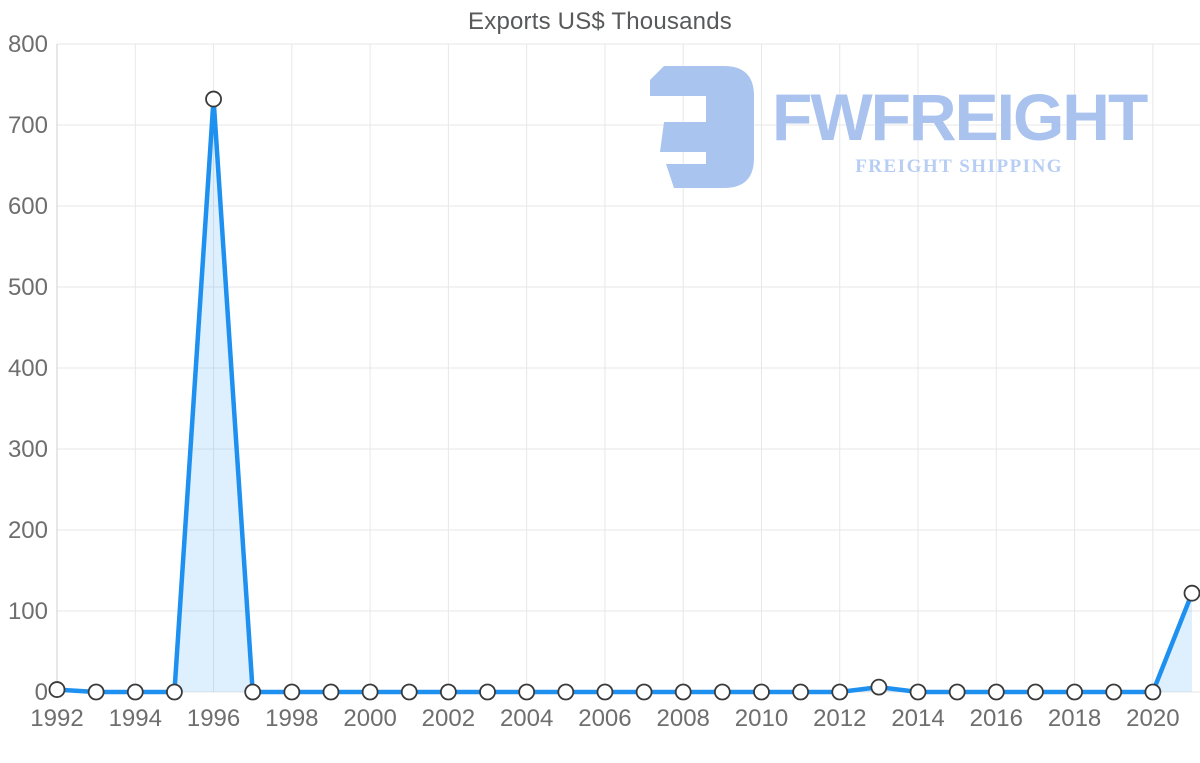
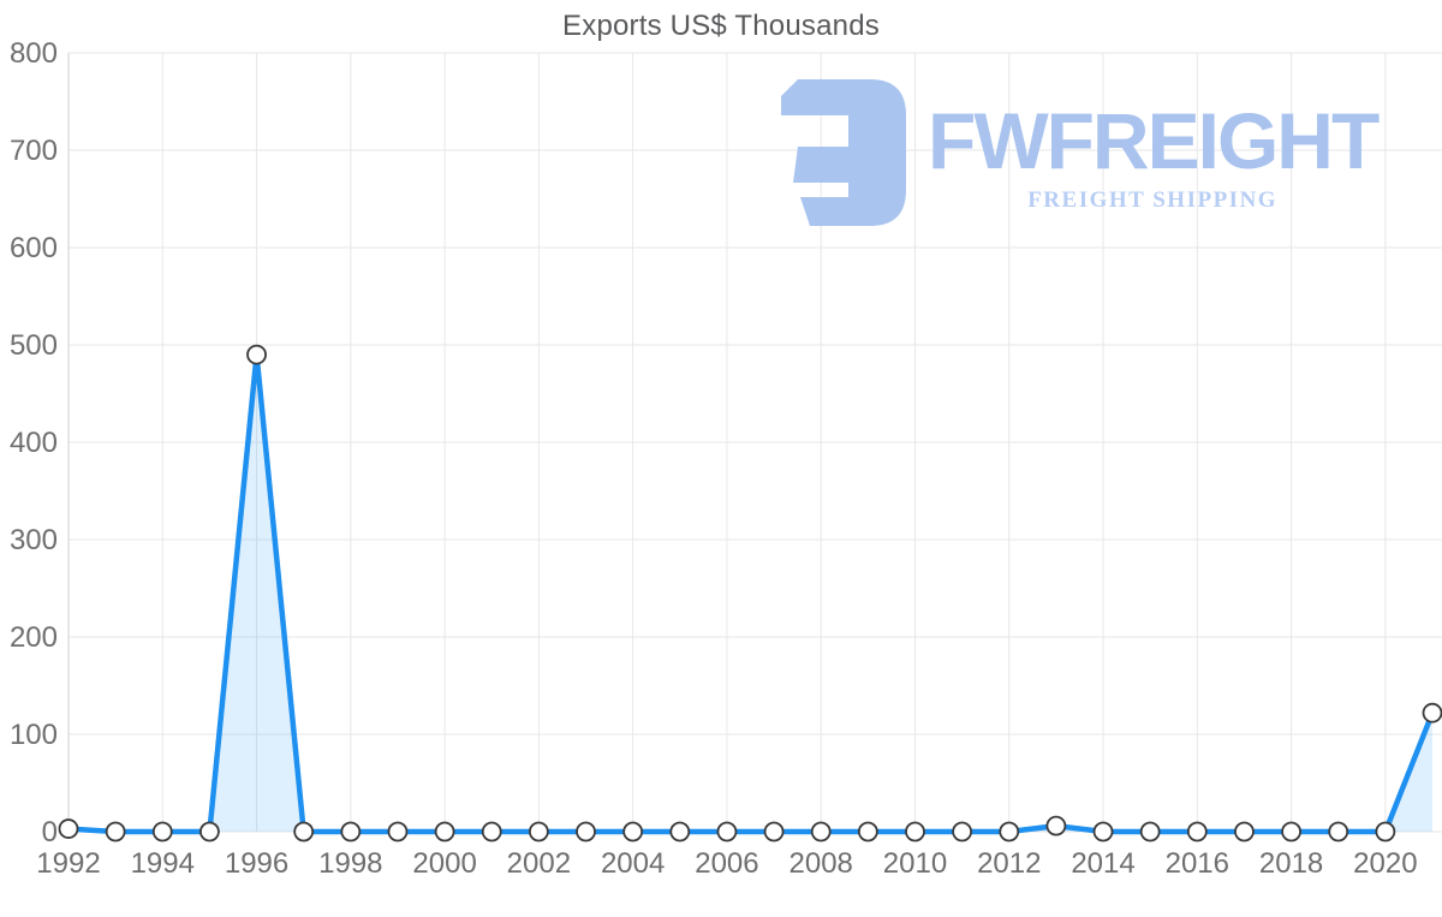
1996: 730 -> 490
